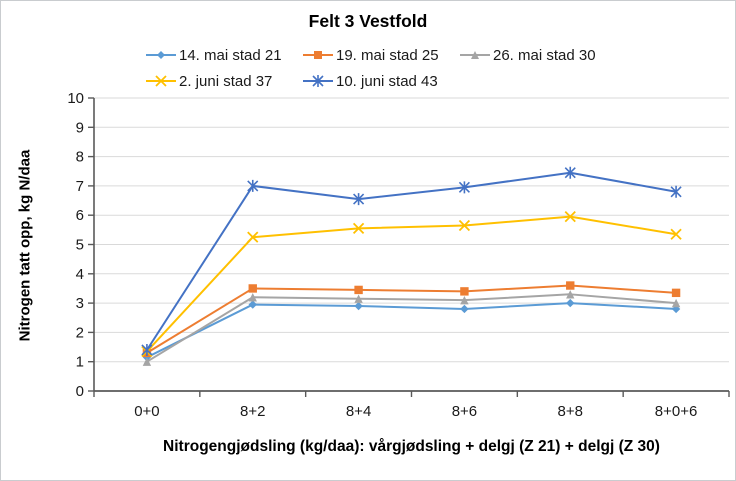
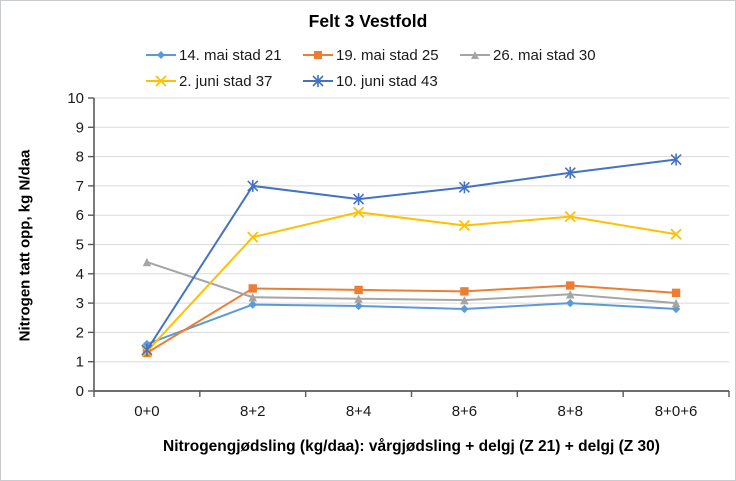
14. mai stad 21/0+0: 1.1 -> 1.6
26. mai stad 30/0+0: 1.0 -> 4.4
2. juni stad 37/8+4: 5.5 -> 6.1
10. juni stad 43/8+0+6: 6.8 -> 7.9
